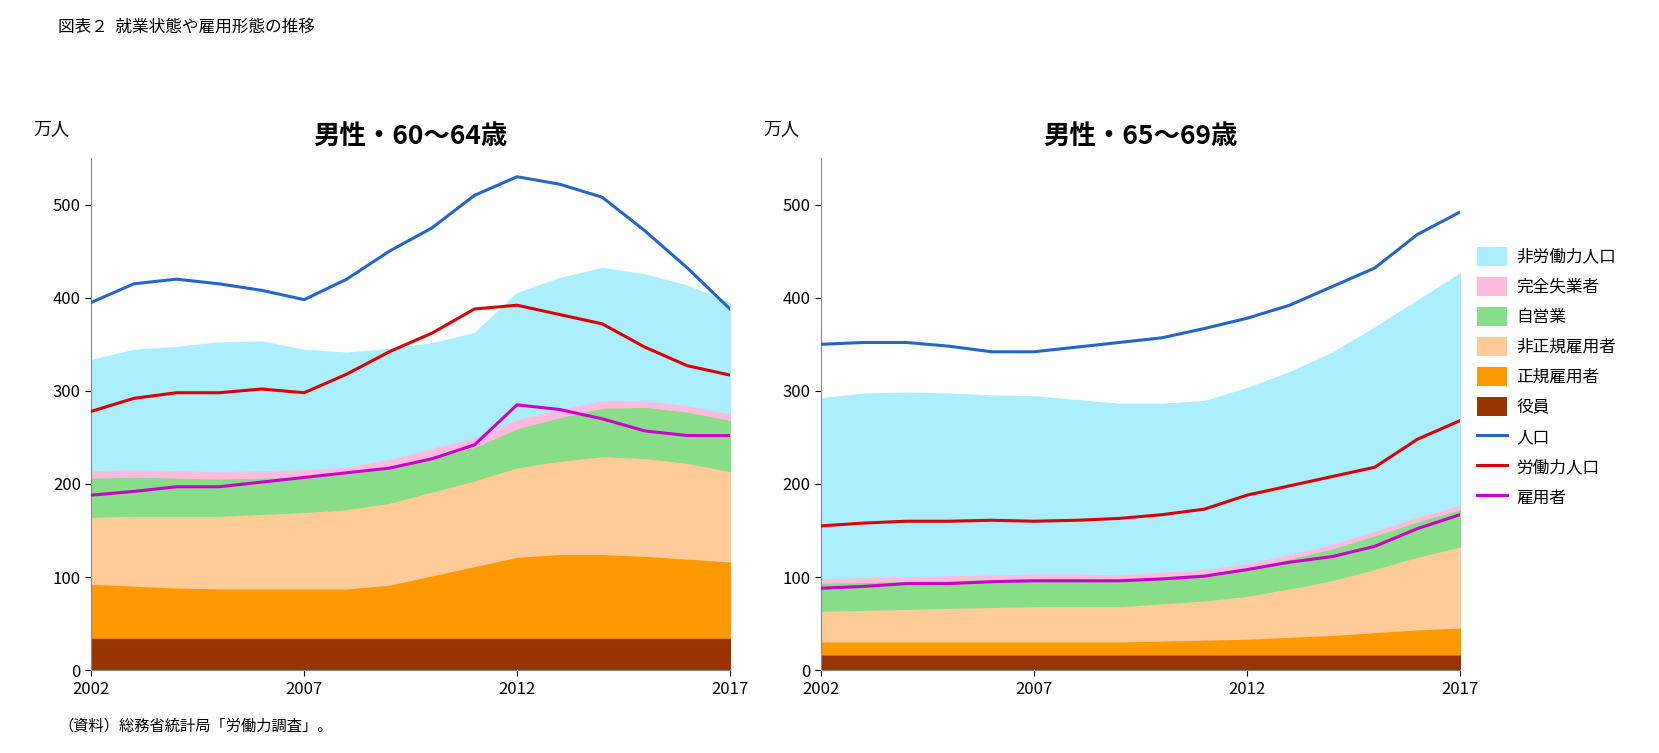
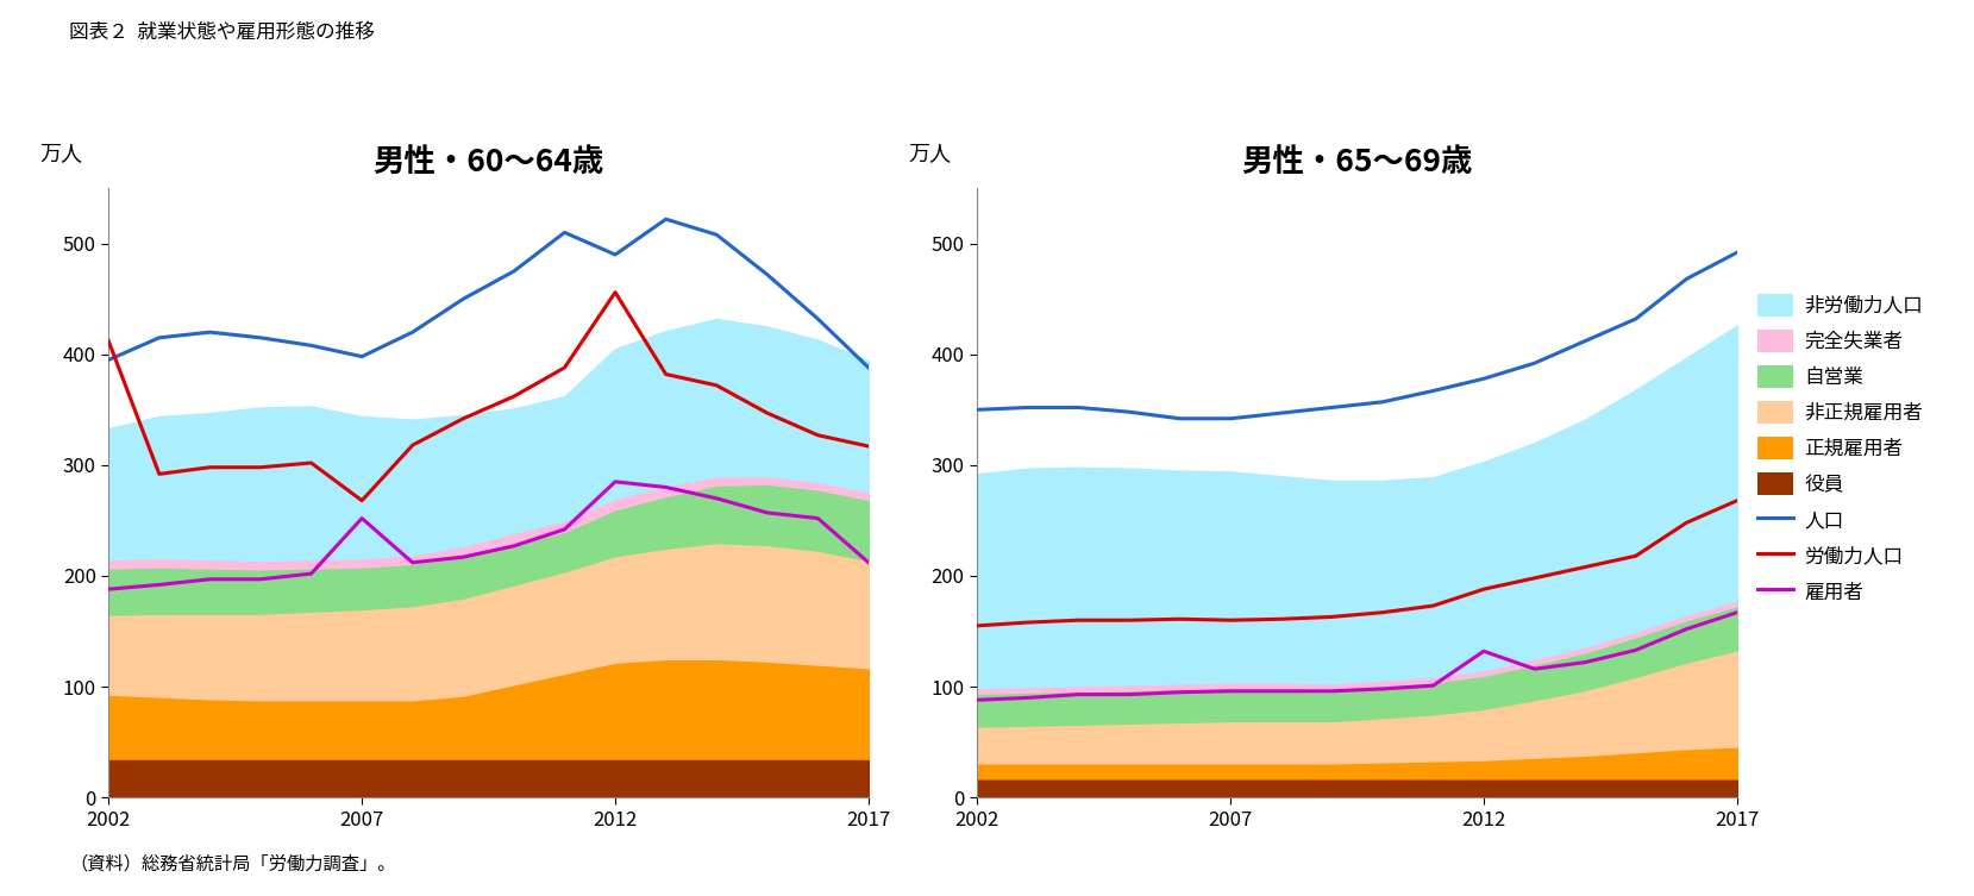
男性・60〜64歳/労働力人口/2002: 278 -> 412
男性・60〜64歳/労働力人口/2007: 298 -> 268
男性・60〜64歳/雇用者/2007: 207 -> 252
男性・60〜64歳/人口/2012: 530 -> 490
男性・60〜64歳/労働力人口/2012: 392 -> 456
男性・60〜64歳/雇用者/2017: 252 -> 212
男性・65〜69歳/雇用者/2012: 108 -> 132
